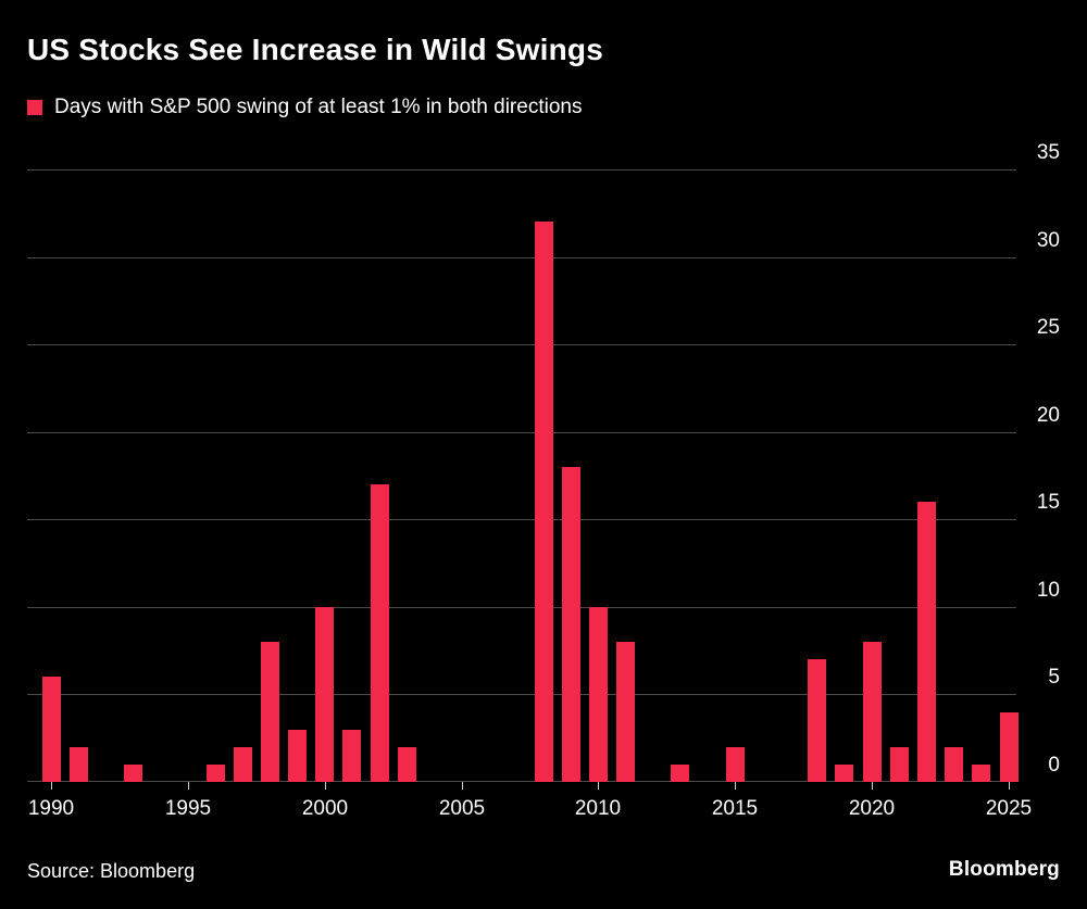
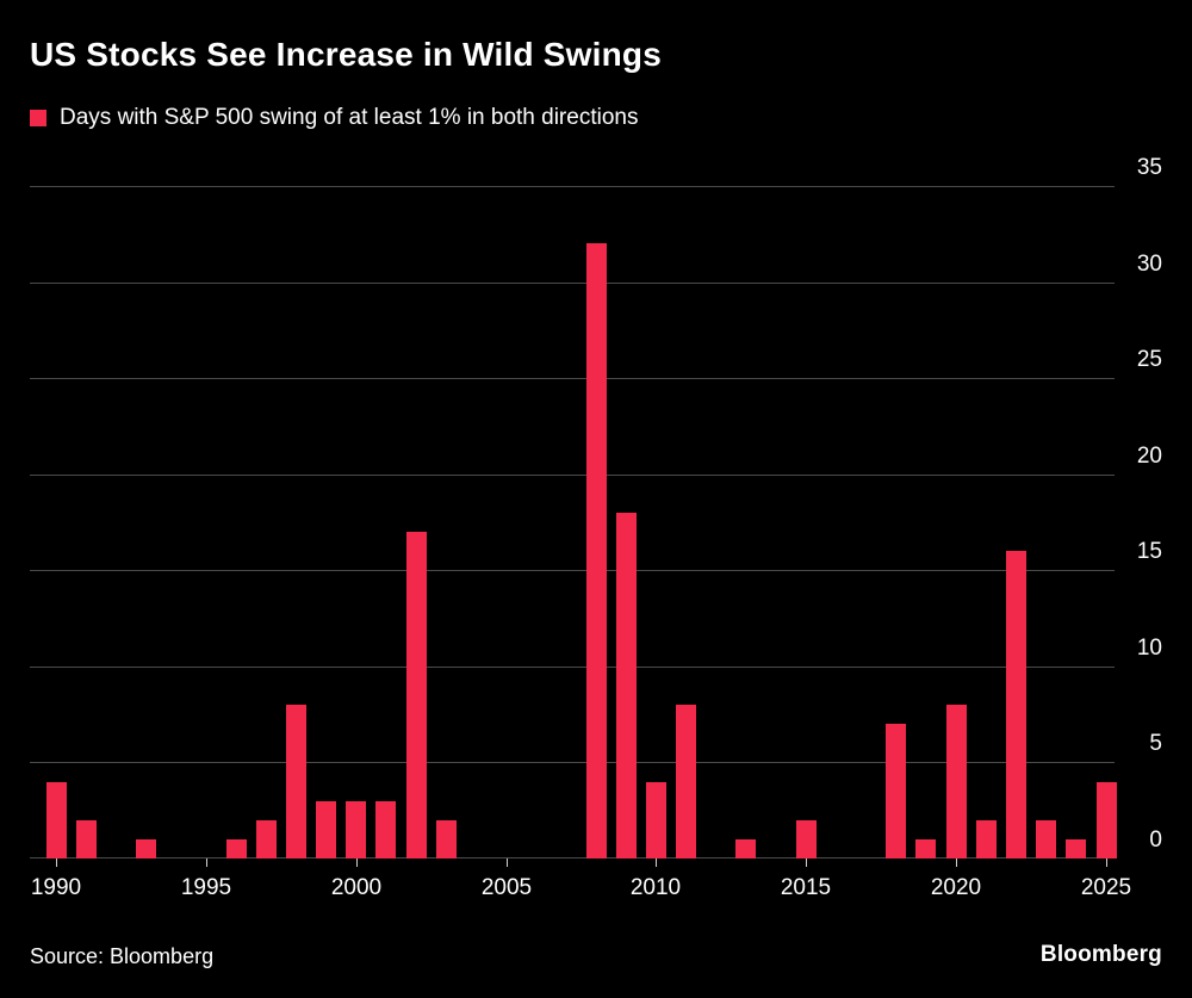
1990: 6 -> 4
2000: 10 -> 3
2010: 10 -> 4
